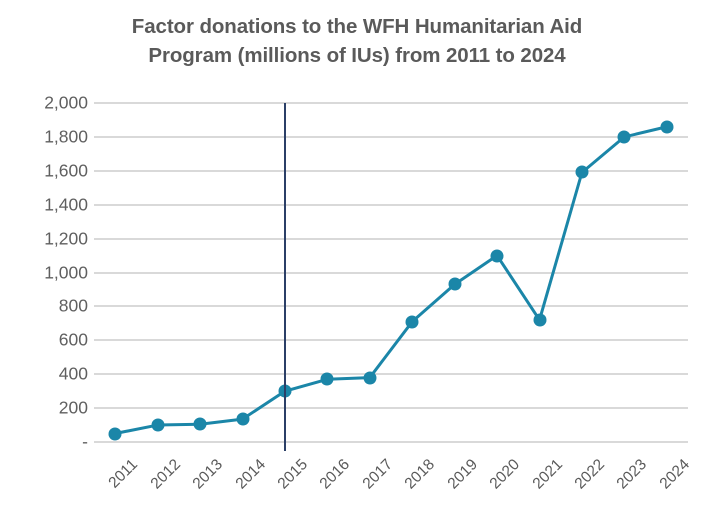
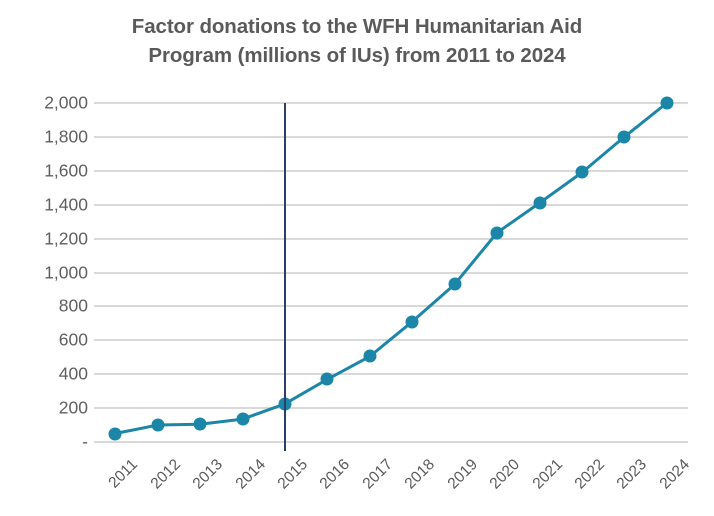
2015: 300 -> 220
2017: 380 -> 500
2020: 1100 -> 1240
2021: 720 -> 1410
2024: 1860 -> 2000
